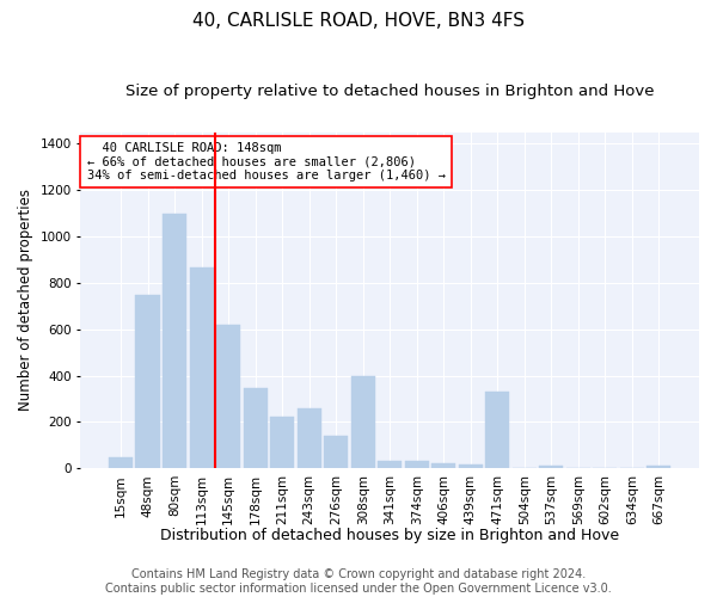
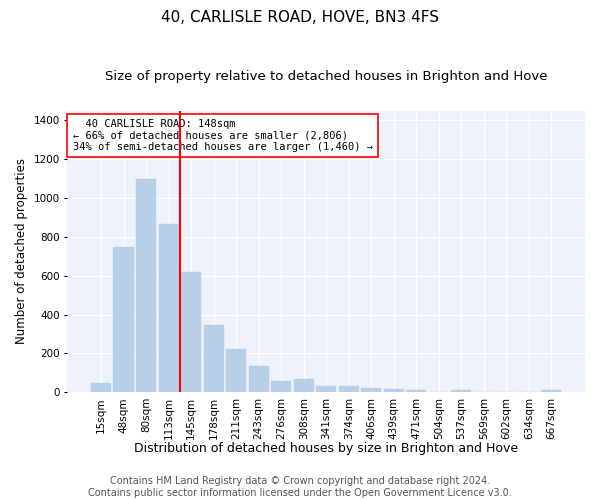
243sqm: 260 -> 140
276sqm: 140 -> 60
308sqm: 400 -> 70
471sqm: 330 -> 10
